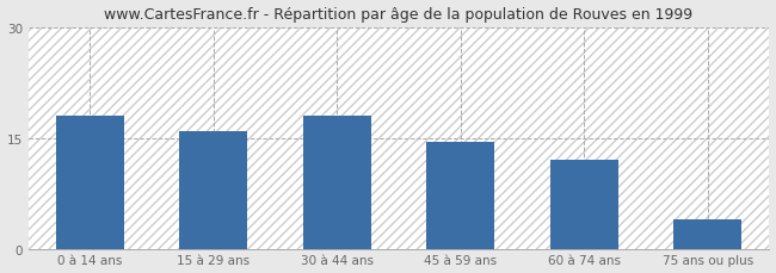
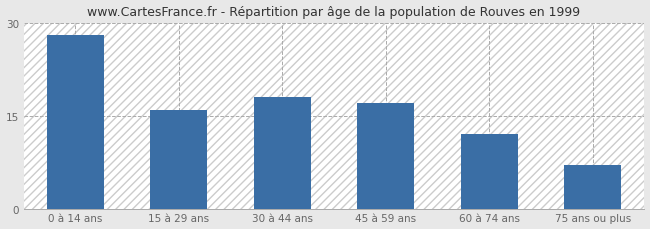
0 à 14 ans: 18.0 -> 28.0
45 à 59 ans: 14.5 -> 17.0
75 ans ou plus: 4.0 -> 7.0
